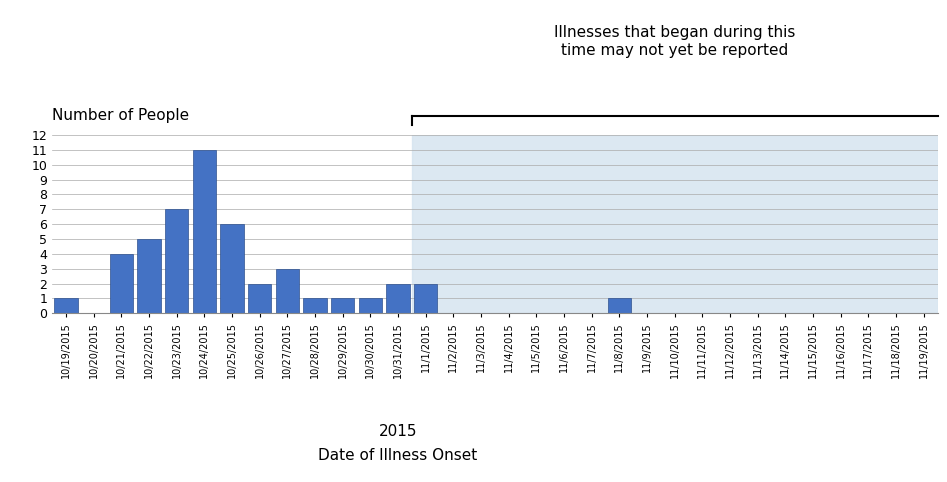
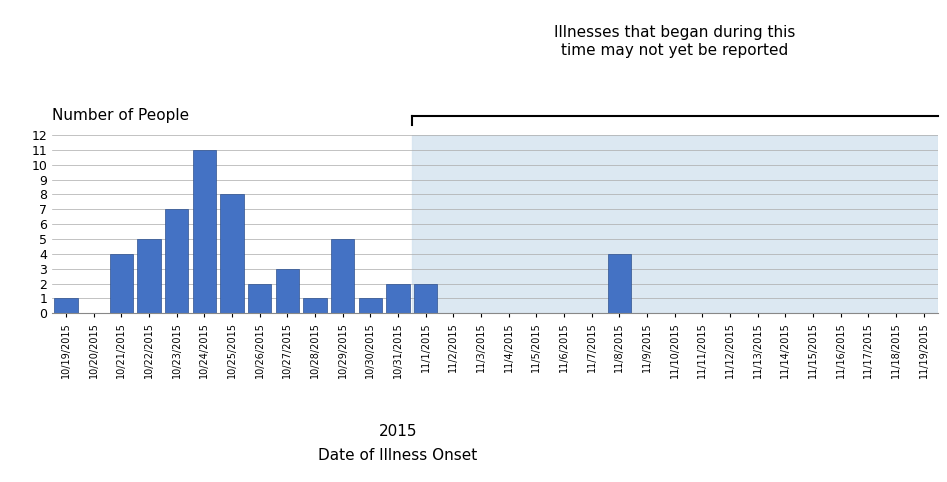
10/25/2015: 6 -> 8
10/29/2015: 1 -> 5
11/8/2015: 1 -> 4
